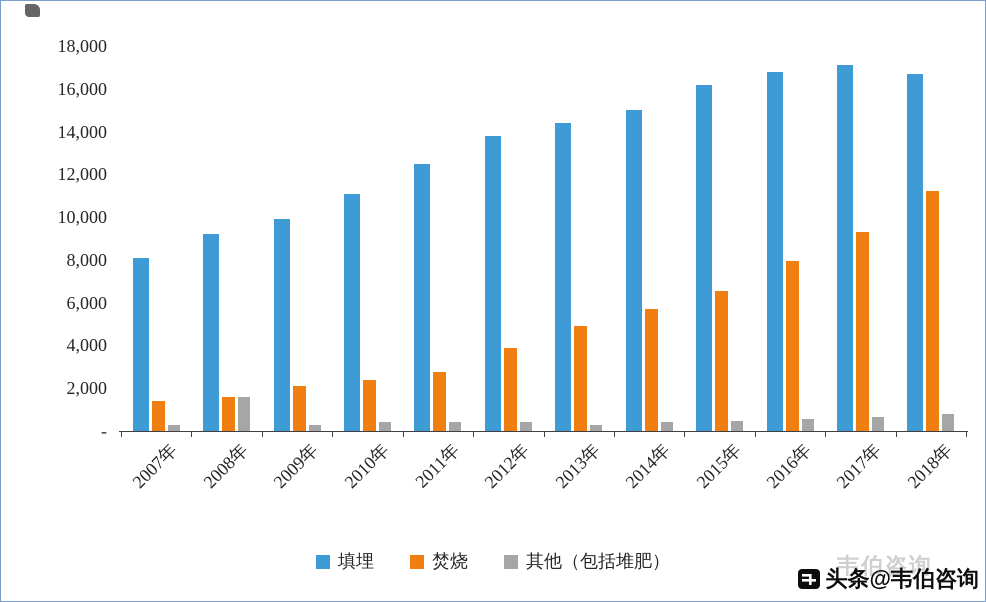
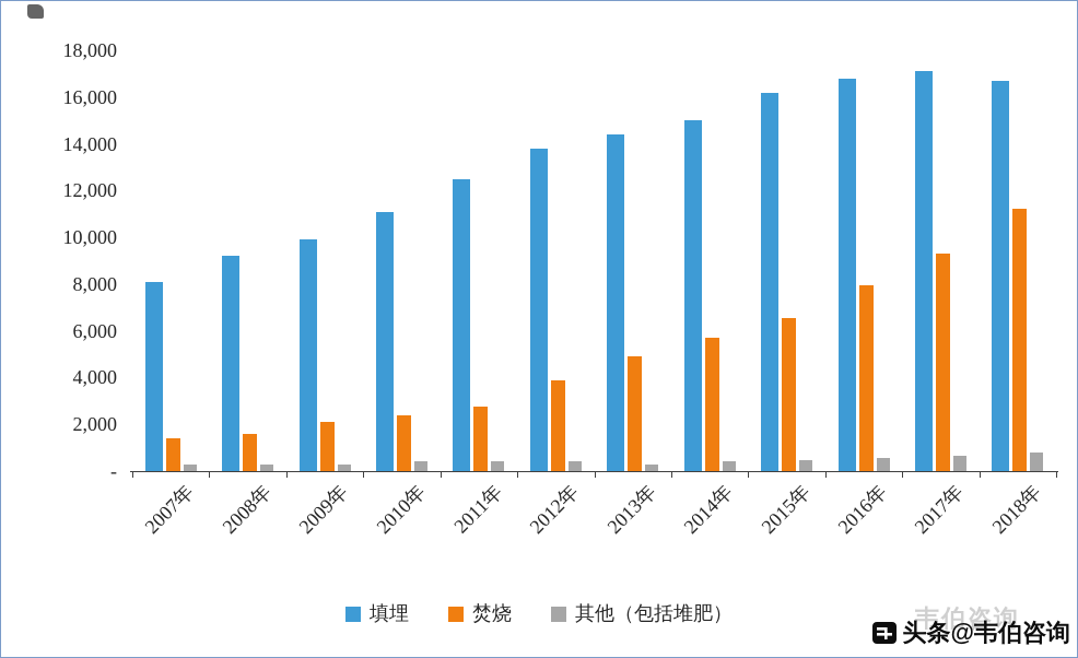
其他（包括堆肥）/2008年: 1600 -> 300
